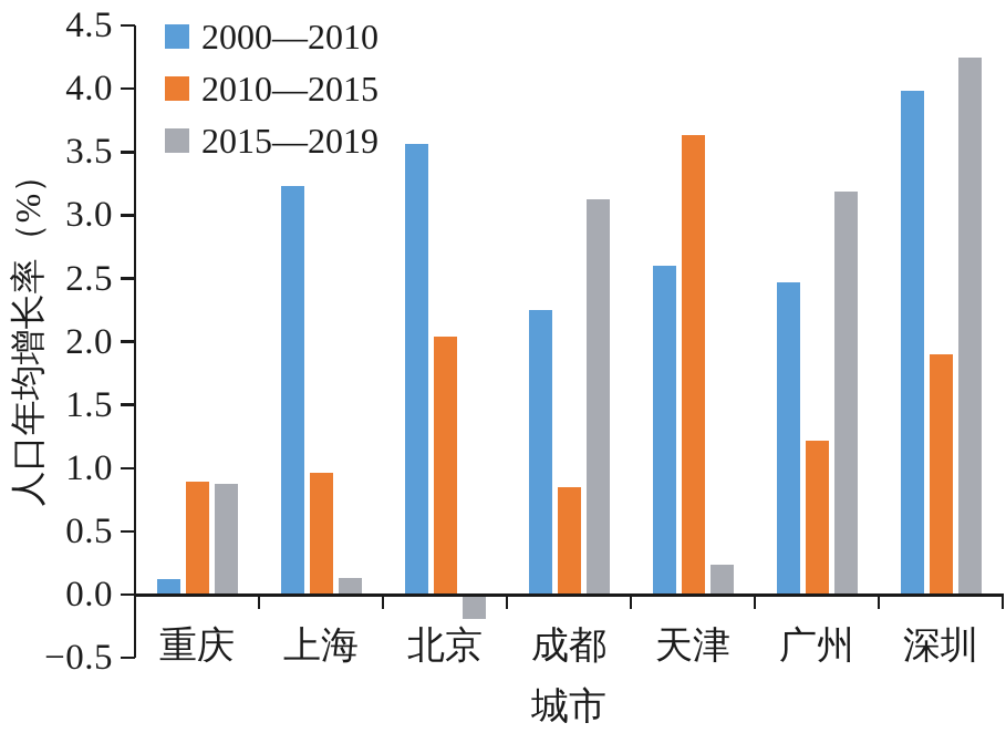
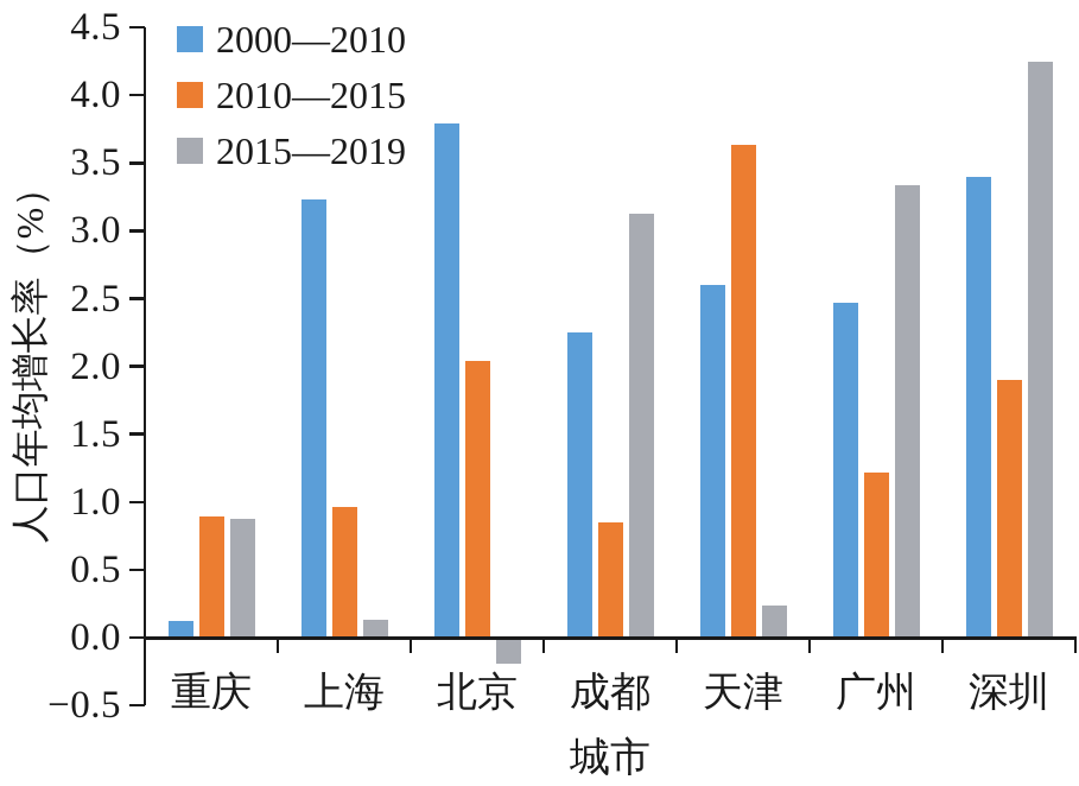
2000—2010/北京: 3.56 -> 3.79
2015—2019/广州: 3.19 -> 3.34
2000—2010/深圳: 3.98 -> 3.40
